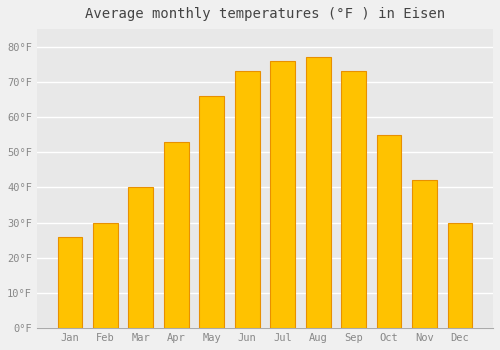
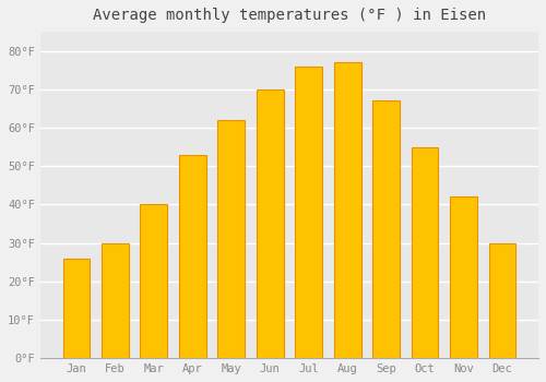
May: 66°F -> 62°F
Jun: 73°F -> 70°F
Sep: 73°F -> 67°F
